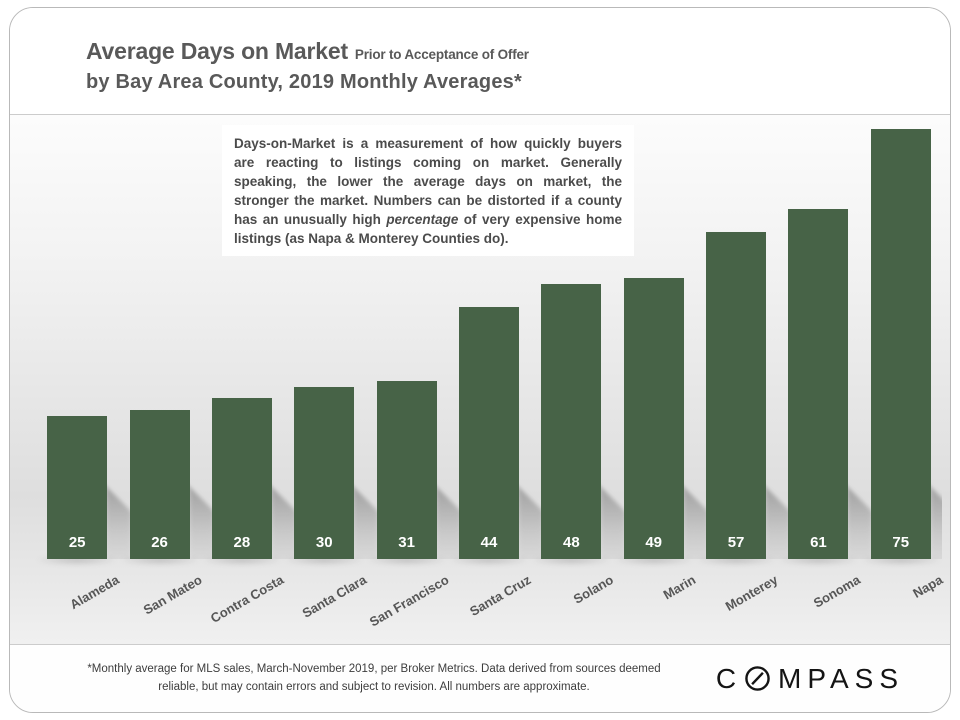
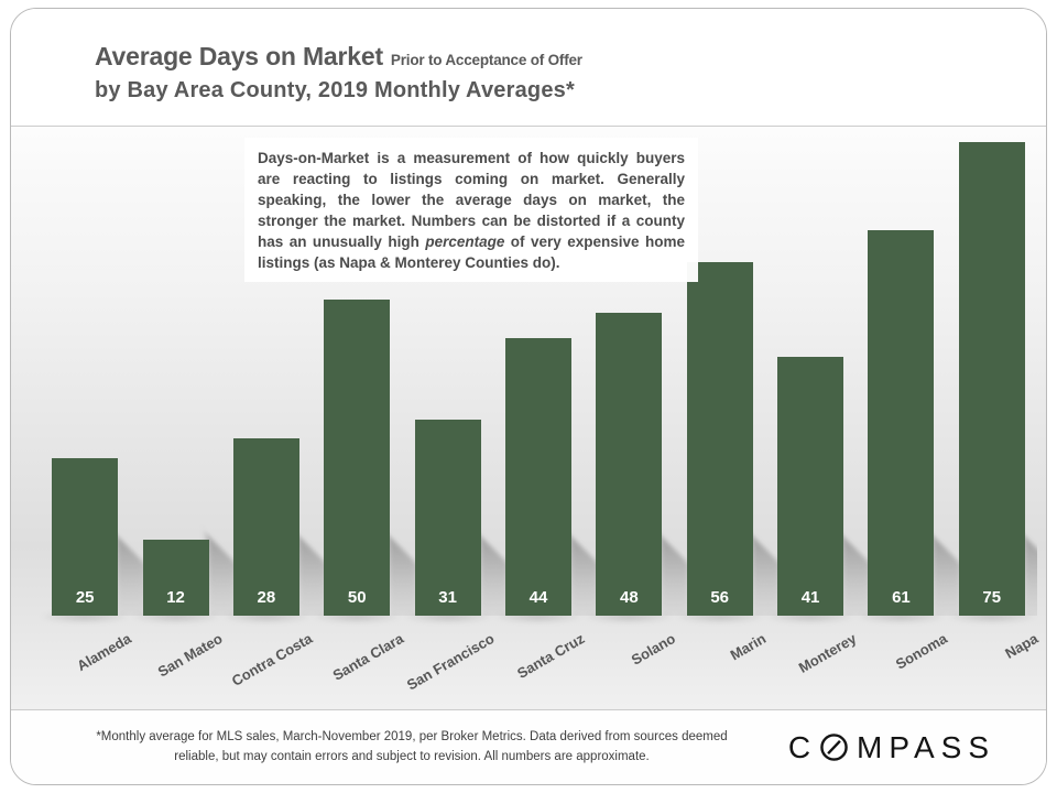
San Mateo: 26 -> 12
Santa Clara: 30 -> 50
Marin: 49 -> 56
Monterey: 57 -> 41
